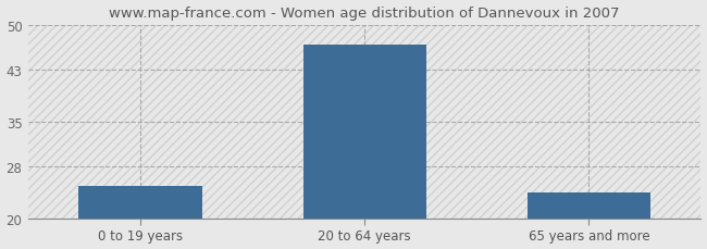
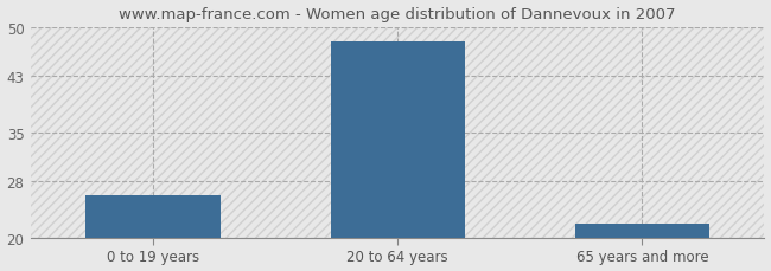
0 to 19 years: 25 -> 26
20 to 64 years: 47 -> 48
65 years and more: 24 -> 22
